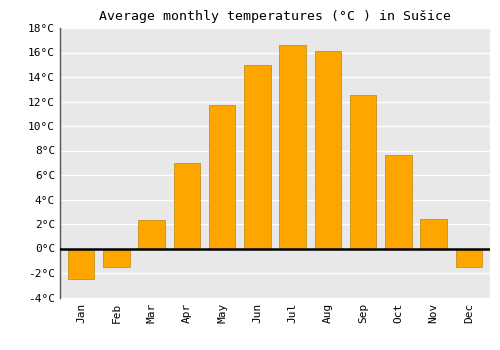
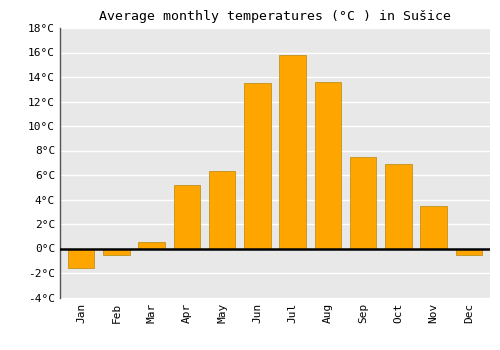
Jan: -2.5°C -> -1.6°C
Feb: -1.5°C -> -0.5°C
Mar: 2.3°C -> 0.5°C
Apr: 7.0°C -> 5.2°C
May: 11.7°C -> 6.3°C
Jun: 15.0°C -> 13.5°C
Jul: 16.6°C -> 15.8°C
Aug: 16.1°C -> 13.6°C
Sep: 12.5°C -> 7.5°C
Oct: 7.6°C -> 6.9°C
Nov: 2.4°C -> 3.5°C
Dec: -1.5°C -> -0.5°C
